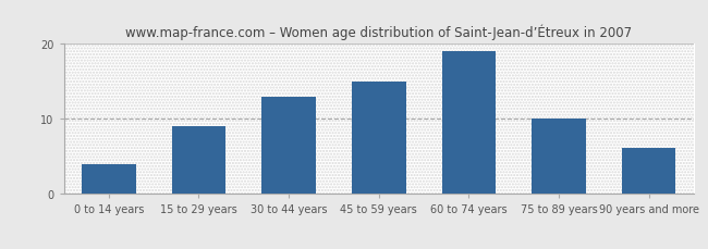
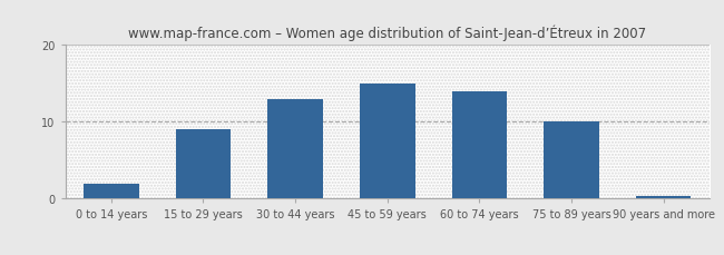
0 to 14 years: 4.0 -> 2.0
60 to 74 years: 19.0 -> 14.0
90 years and more: 6.2 -> 0.3
